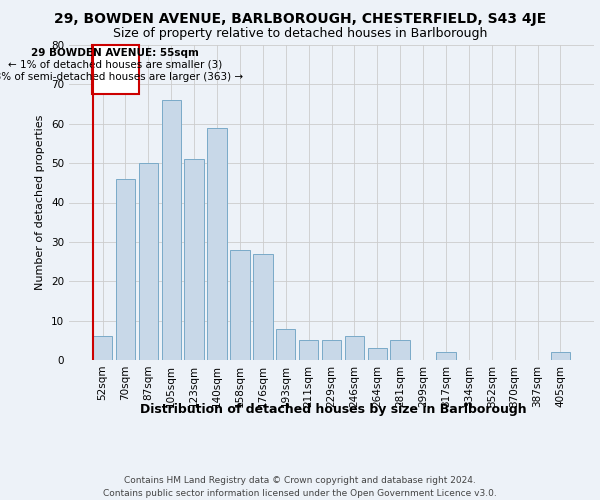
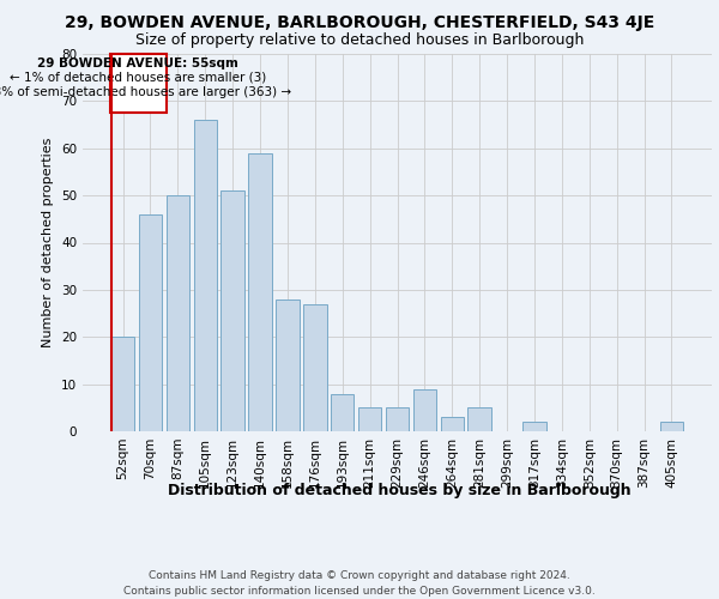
52sqm: 6 -> 20
246sqm: 6 -> 9
